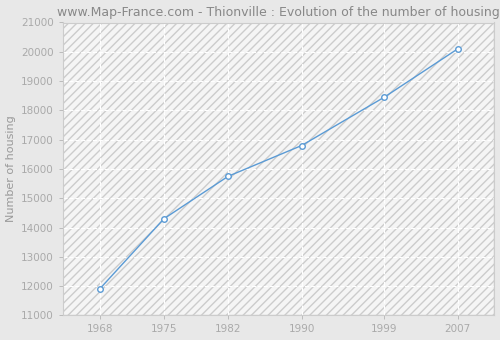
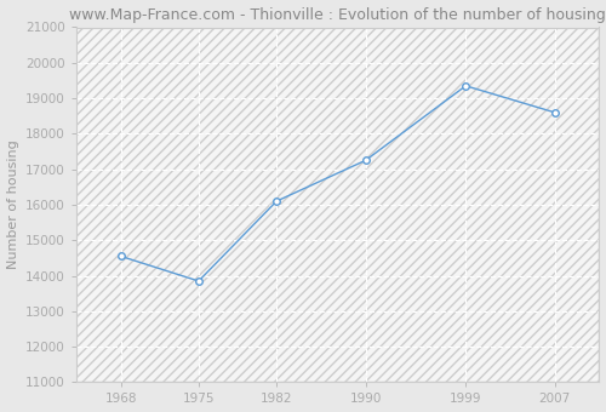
1968: 11900 -> 14550
1975: 14300 -> 13850
1982: 15750 -> 16100
1990: 16800 -> 17250
1999: 18450 -> 19350
2007: 20100 -> 18600
